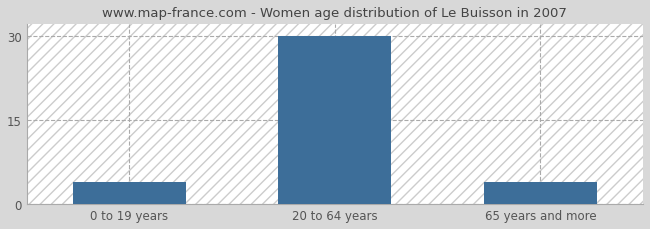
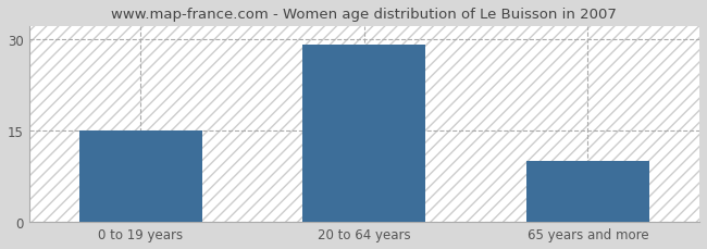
0 to 19 years: 4 -> 15
20 to 64 years: 30 -> 29
65 years and more: 4 -> 10
